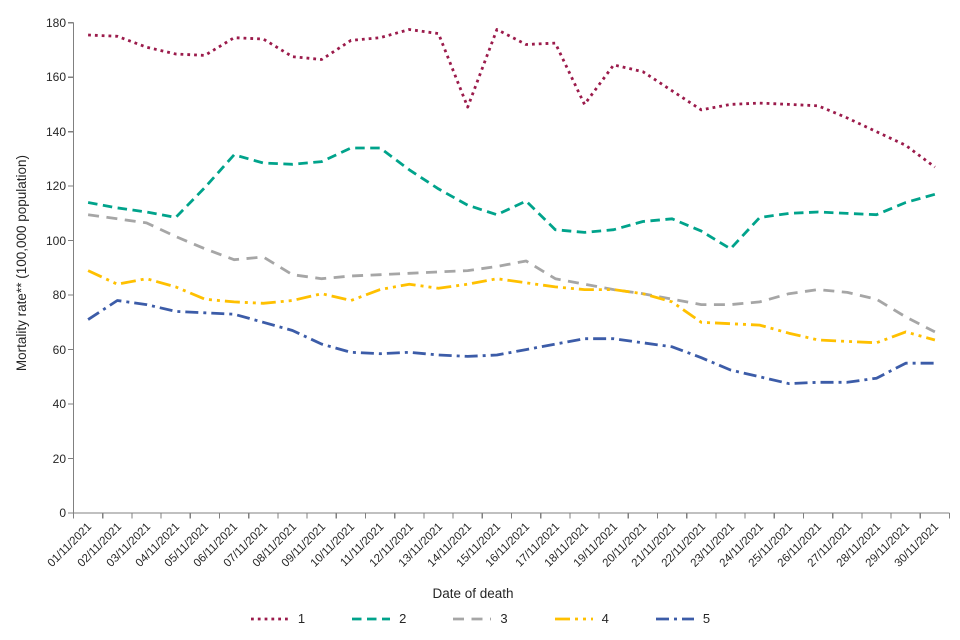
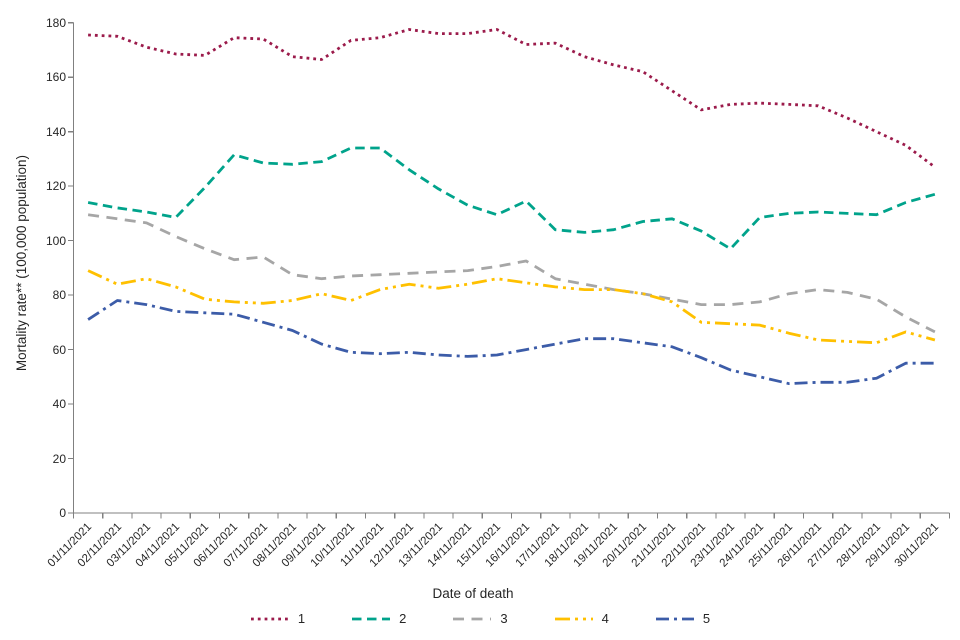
1/14/11/2021: 149 -> 176
1/18/11/2021: 150 -> 168
